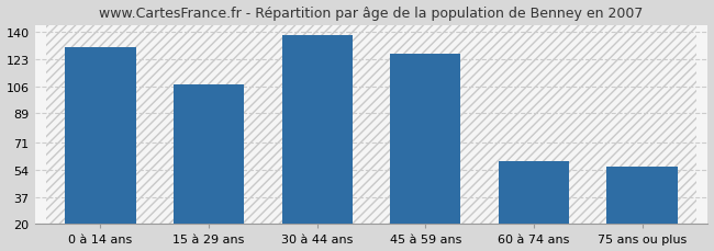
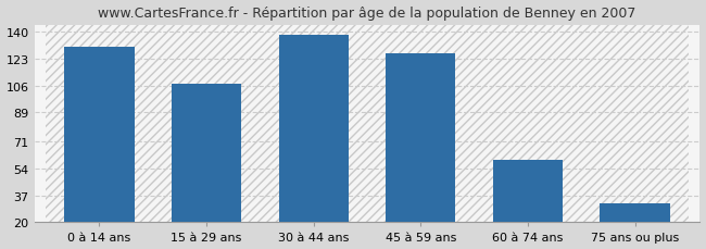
75 ans ou plus: 56 -> 32
